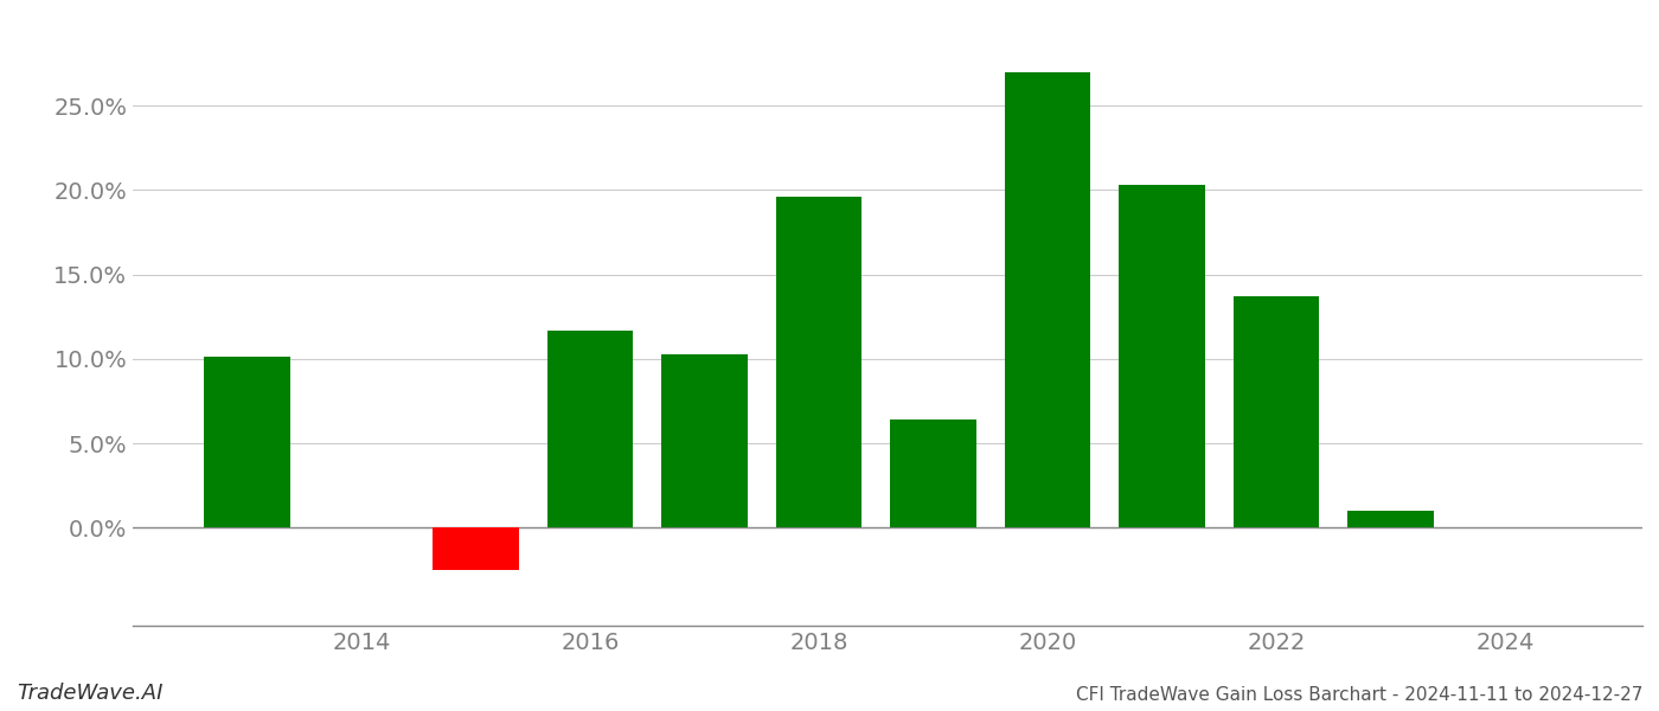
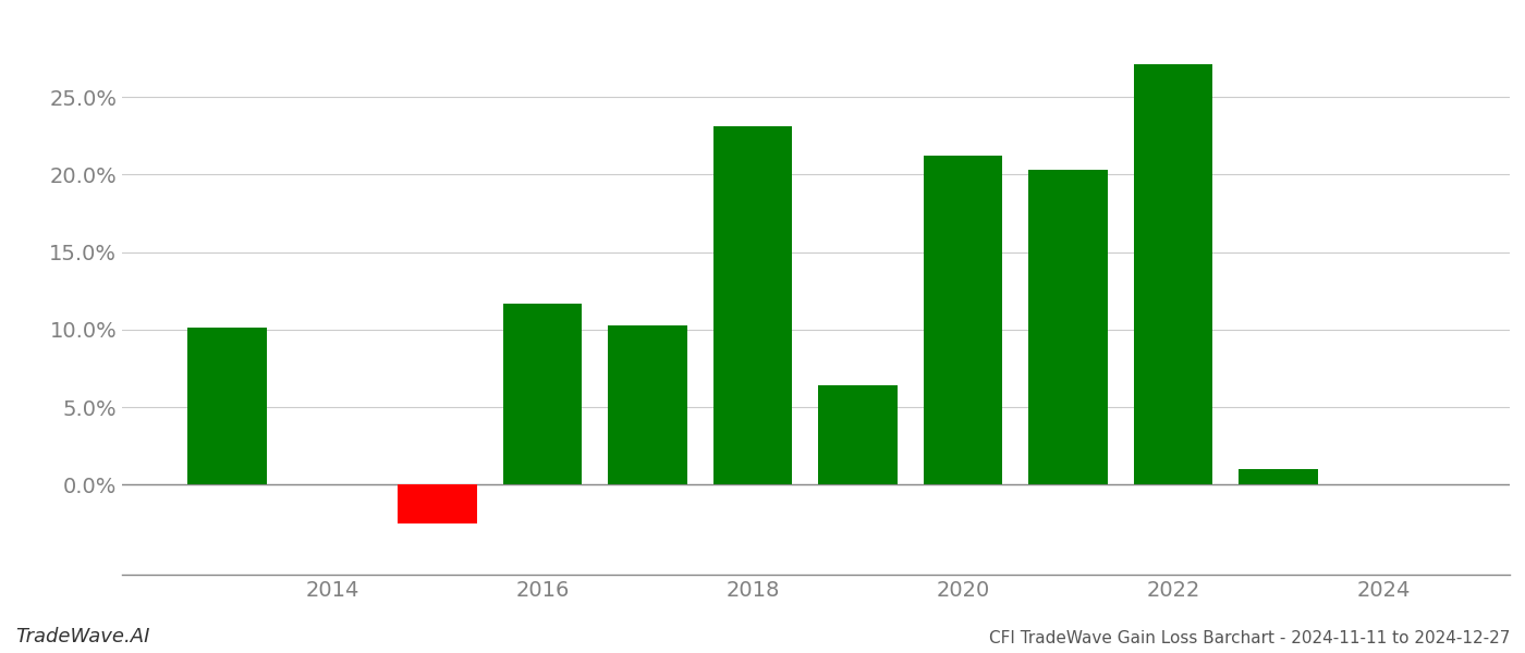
2018: 19.6% -> 23.1%
2020: 27.0% -> 21.2%
2022: 13.7% -> 27.1%
